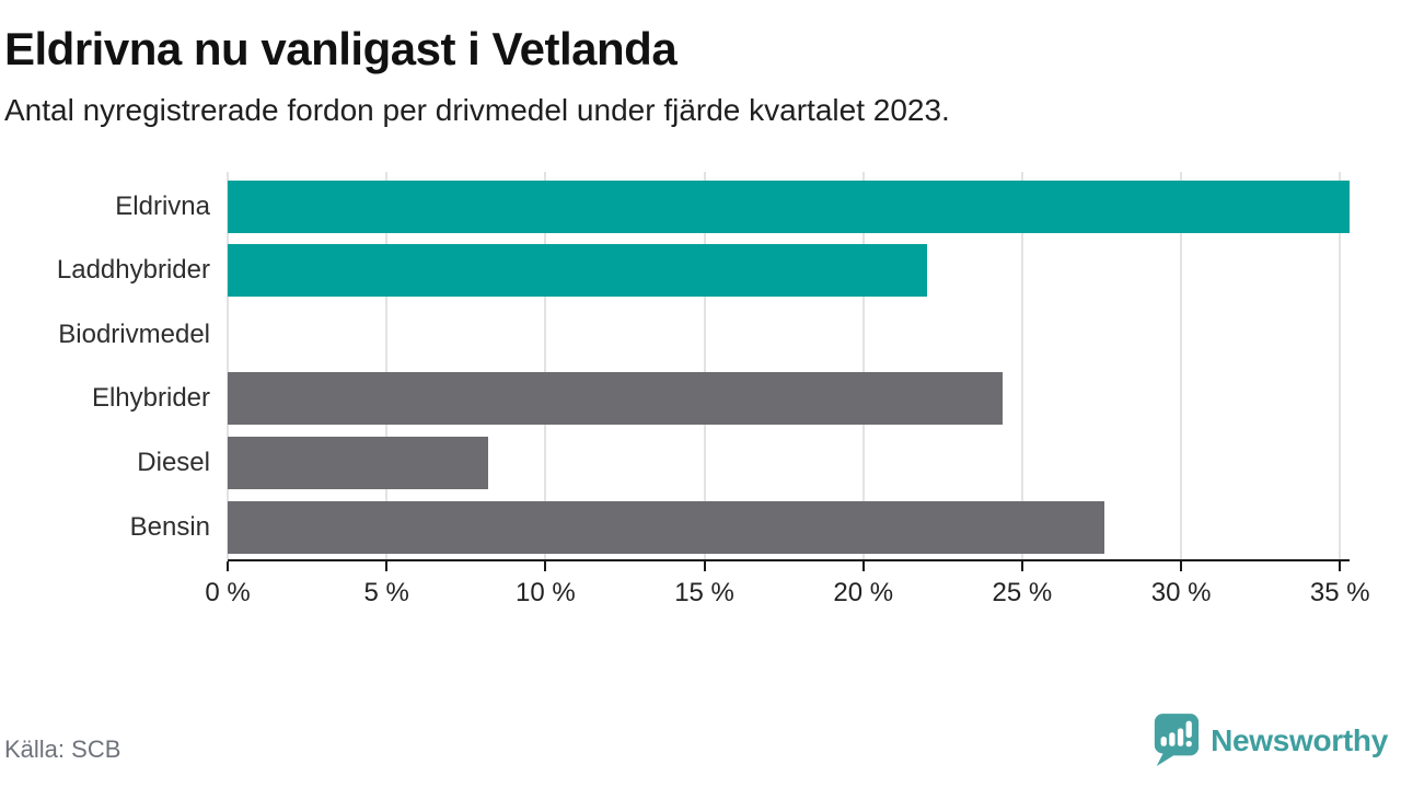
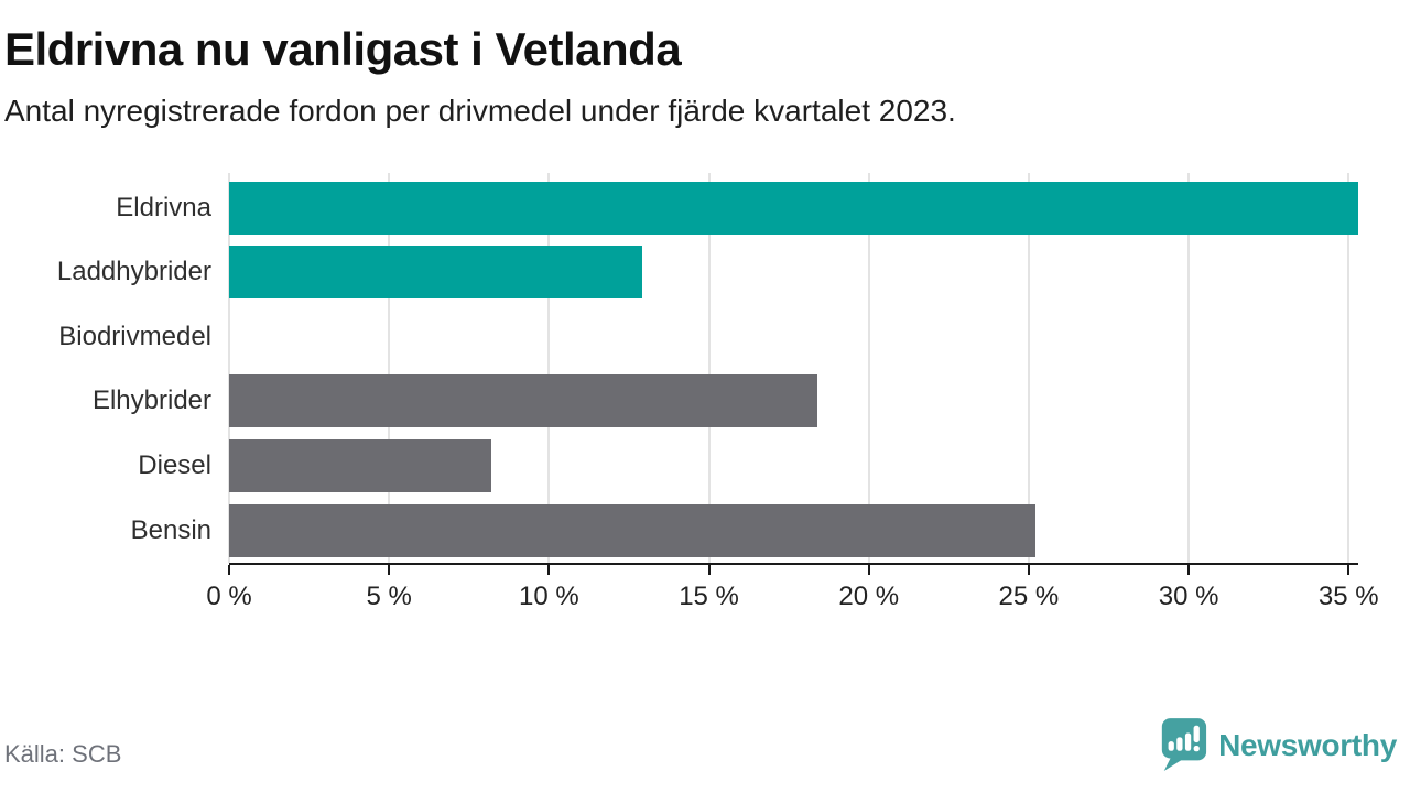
Laddhybrider: 22.0% -> 12.9%
Elhybrider: 24.4% -> 18.4%
Bensin: 27.6% -> 25.2%
